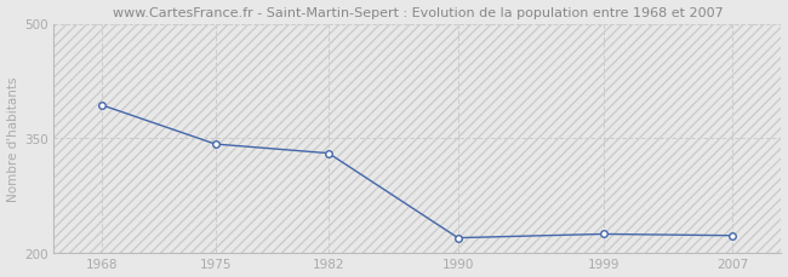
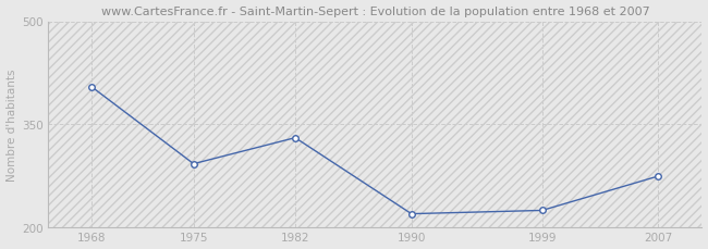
1968: 393 -> 404
1975: 342 -> 292
2007: 222 -> 274
